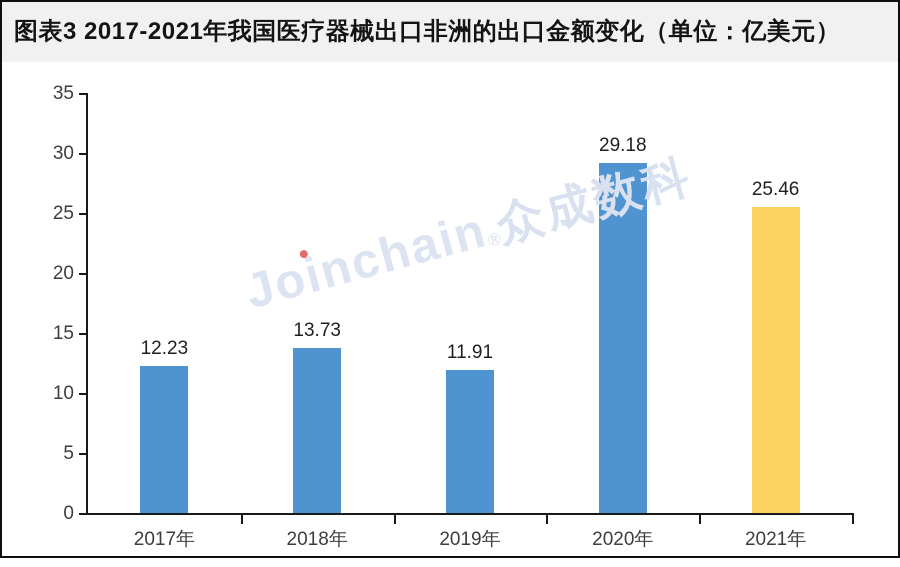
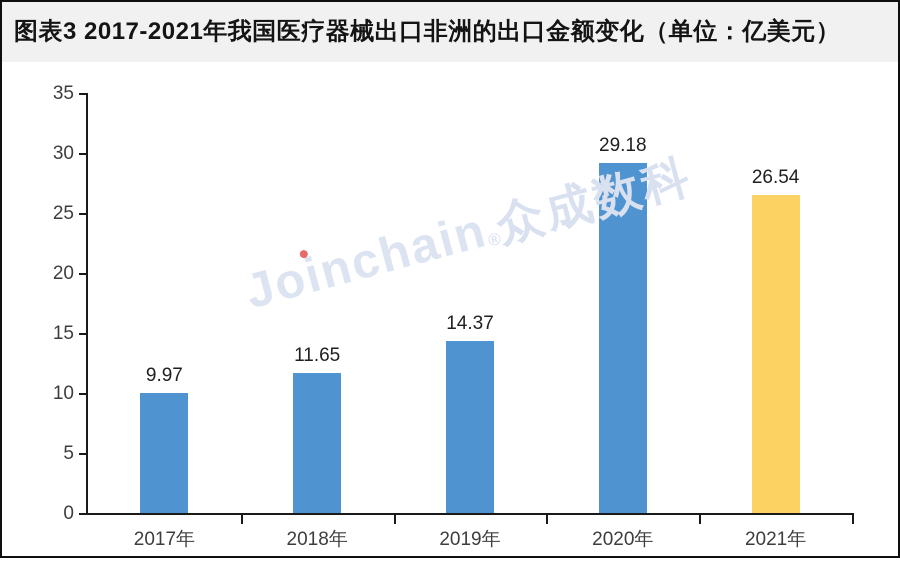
2017年: 12.23 -> 9.97
2018年: 13.73 -> 11.65
2019年: 11.91 -> 14.37
2021年: 25.46 -> 26.54
